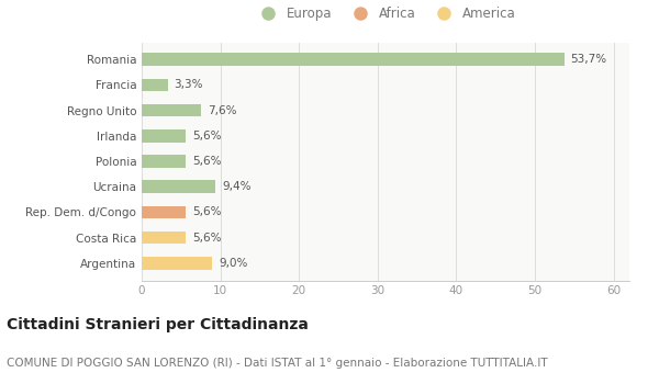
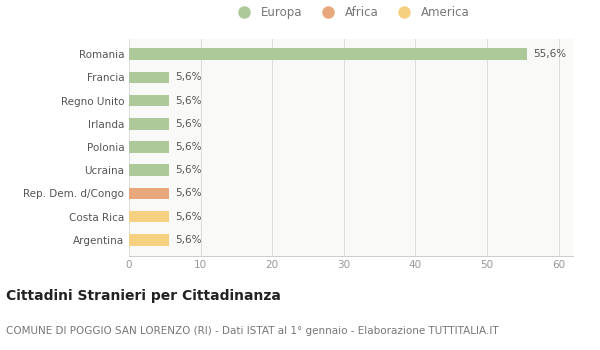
Romania: 53,7% -> 55,6%
Francia: 3,3% -> 5,6%
Regno Unito: 7,6% -> 5,6%
Ucraina: 9,4% -> 5,6%
Argentina: 9,0% -> 5,6%
